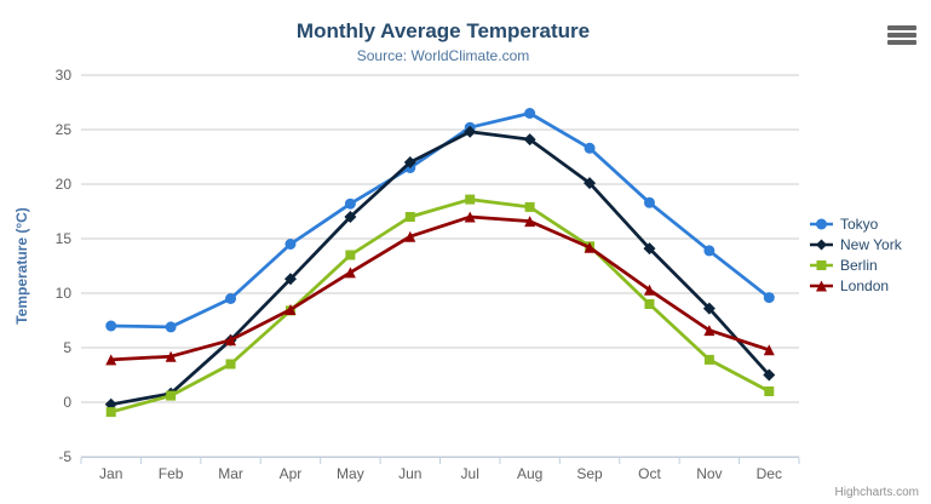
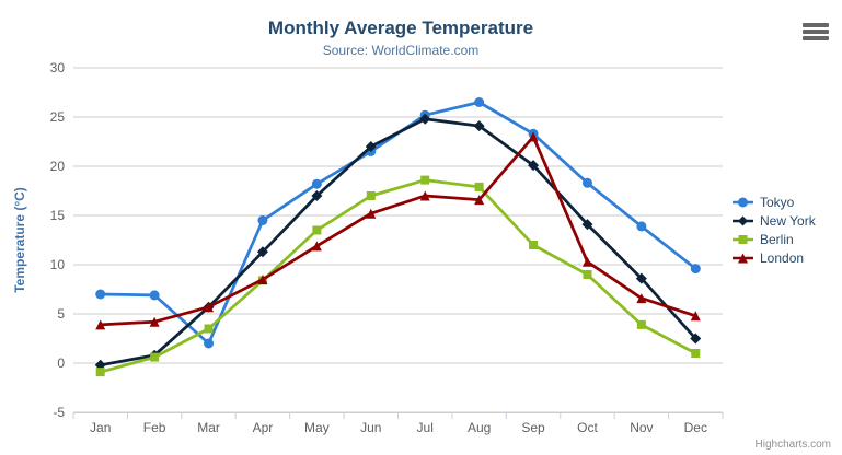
Tokyo/Mar: 10 -> 2
Berlin/Sep: 14 -> 12
London/Sep: 14 -> 23
